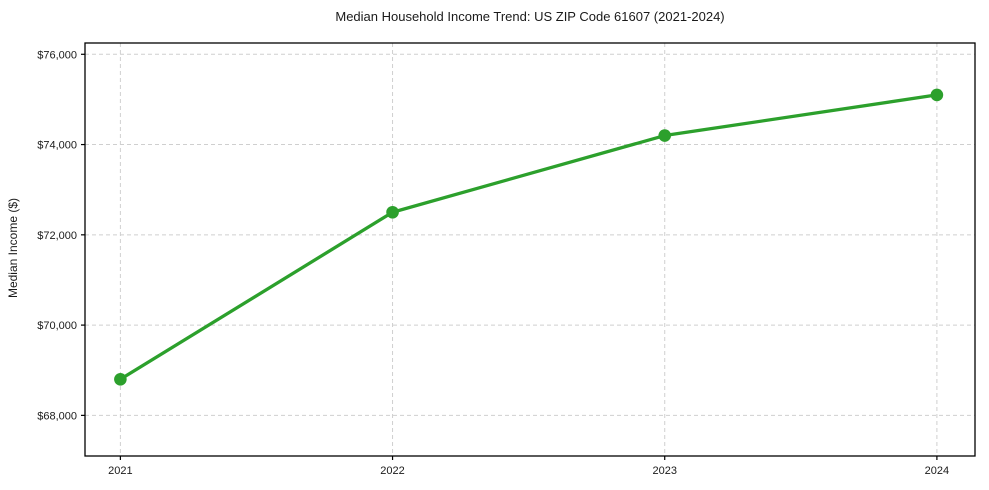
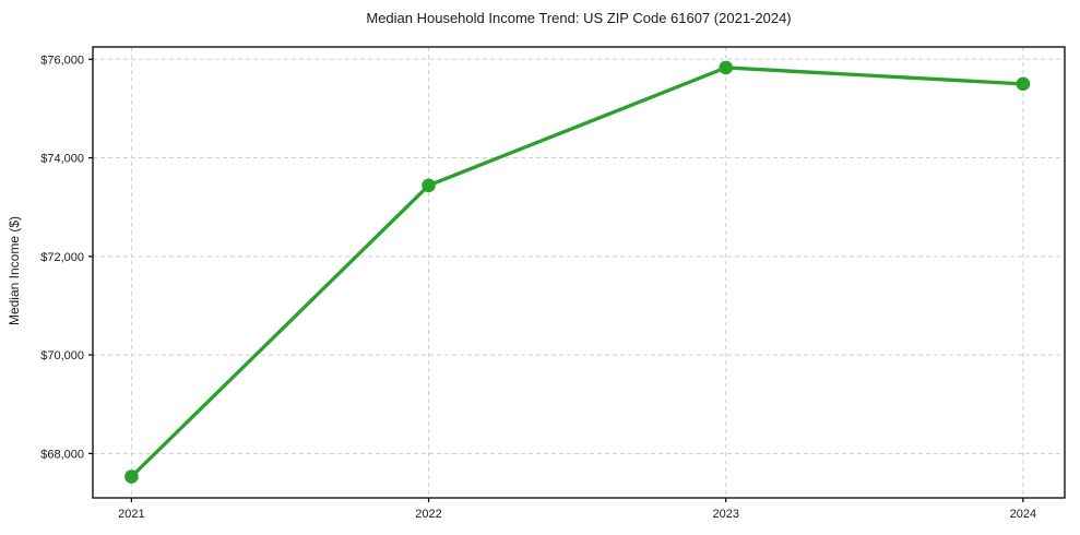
2021: $68800 -> $67500
2022: $72500 -> $73400
2023: $74200 -> $75800
2024: $75100 -> $75500
